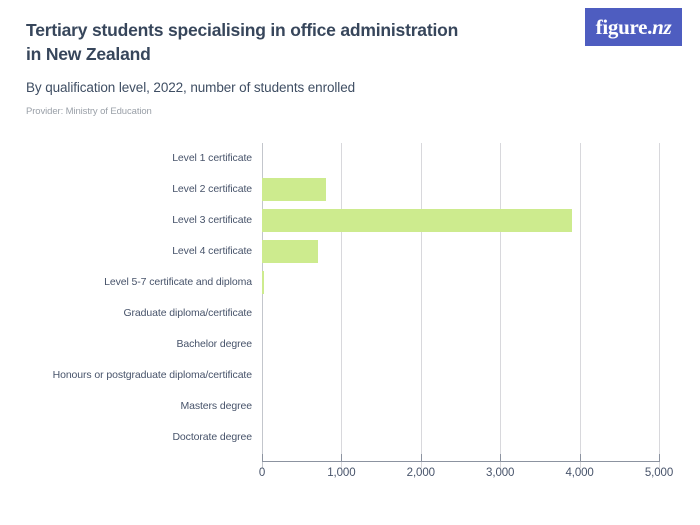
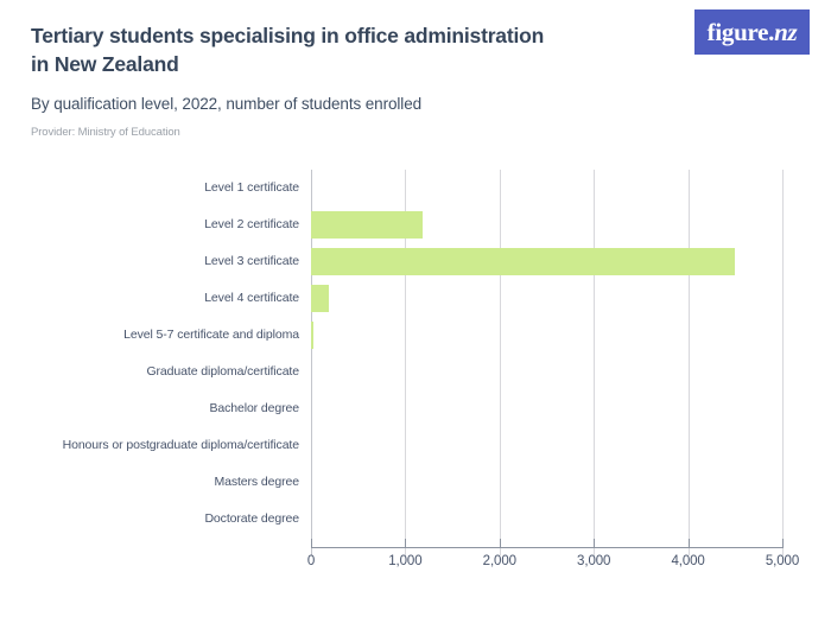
Level 2 certificate: 800 -> 1200
Level 3 certificate: 3900 -> 4500
Level 4 certificate: 700 -> 200
